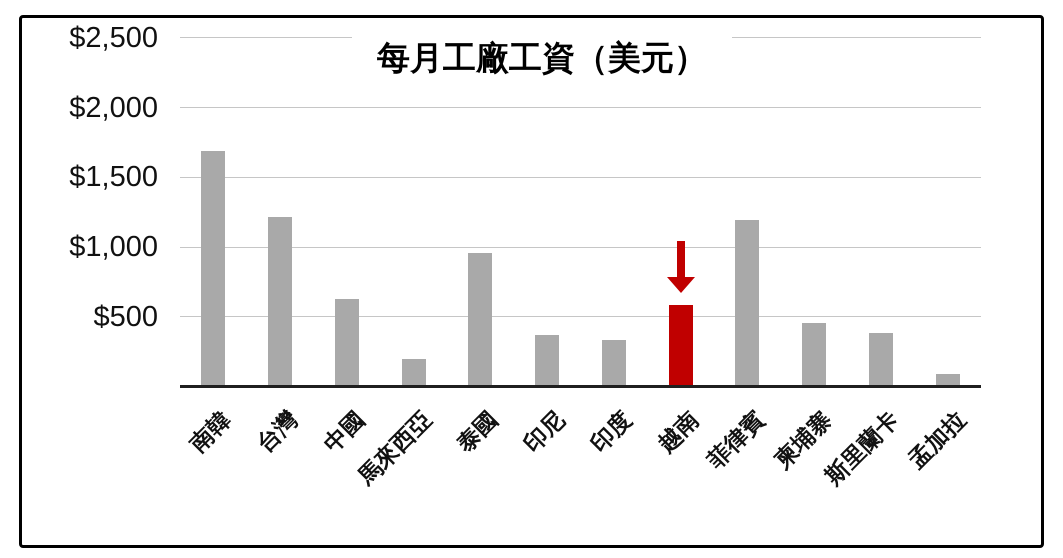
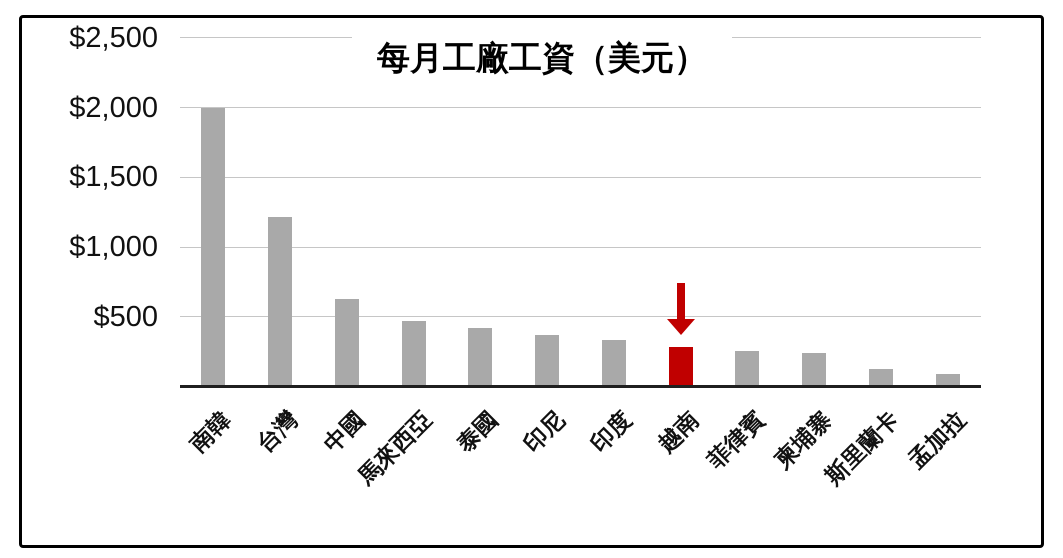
南韓: $1690 -> $2000
馬來西亞: $200 -> $470
泰國: $960 -> $420
越南: $590 -> $290
菲律賓: $1200 -> $260
柬埔寨: $460 -> $240
斯里蘭卡: $390 -> $130
